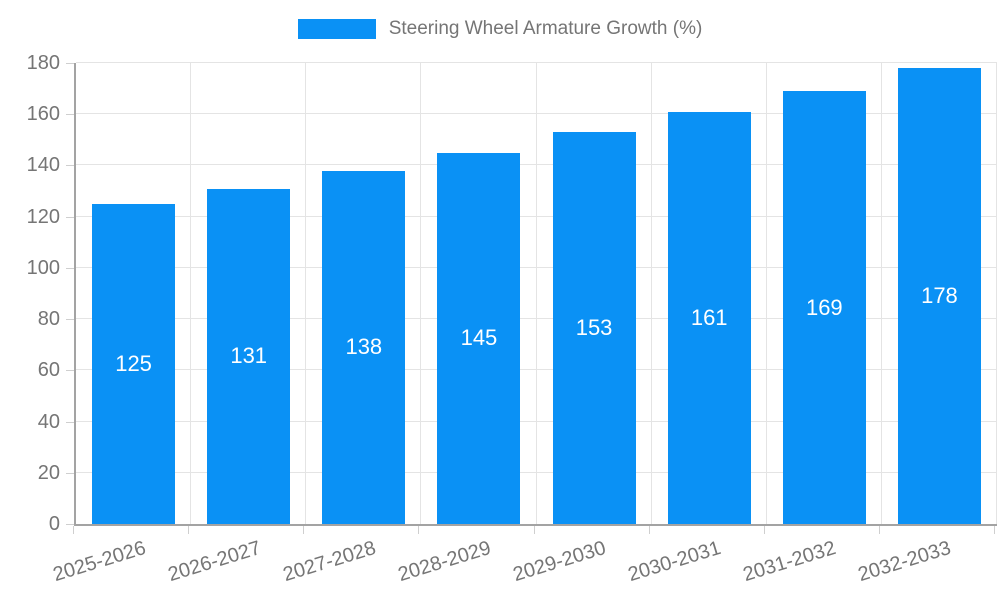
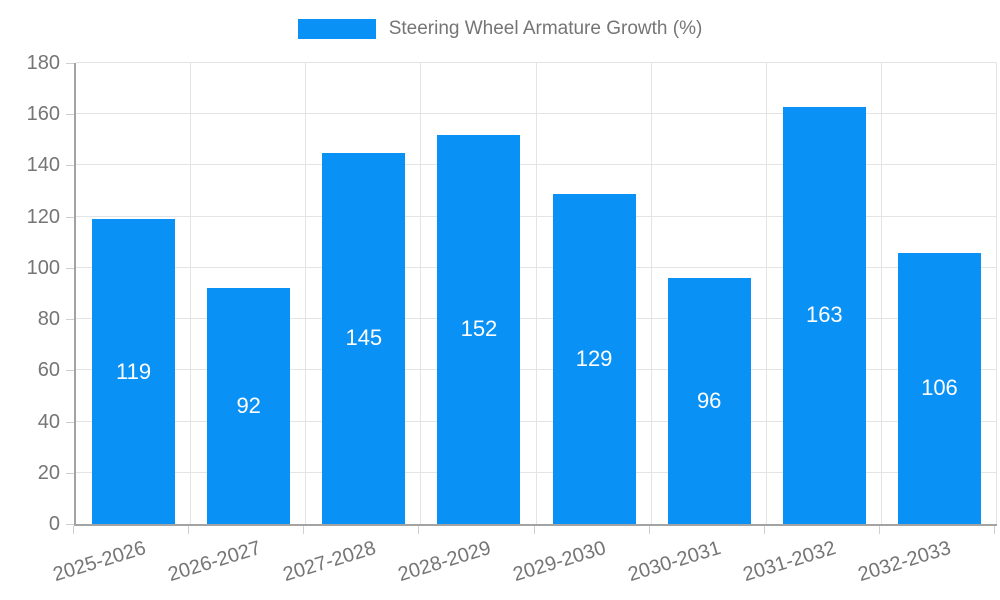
2025-2026: 125 -> 119
2026-2027: 131 -> 92
2027-2028: 138 -> 145
2028-2029: 145 -> 152
2029-2030: 153 -> 129
2030-2031: 161 -> 96
2031-2032: 169 -> 163
2032-2033: 178 -> 106
